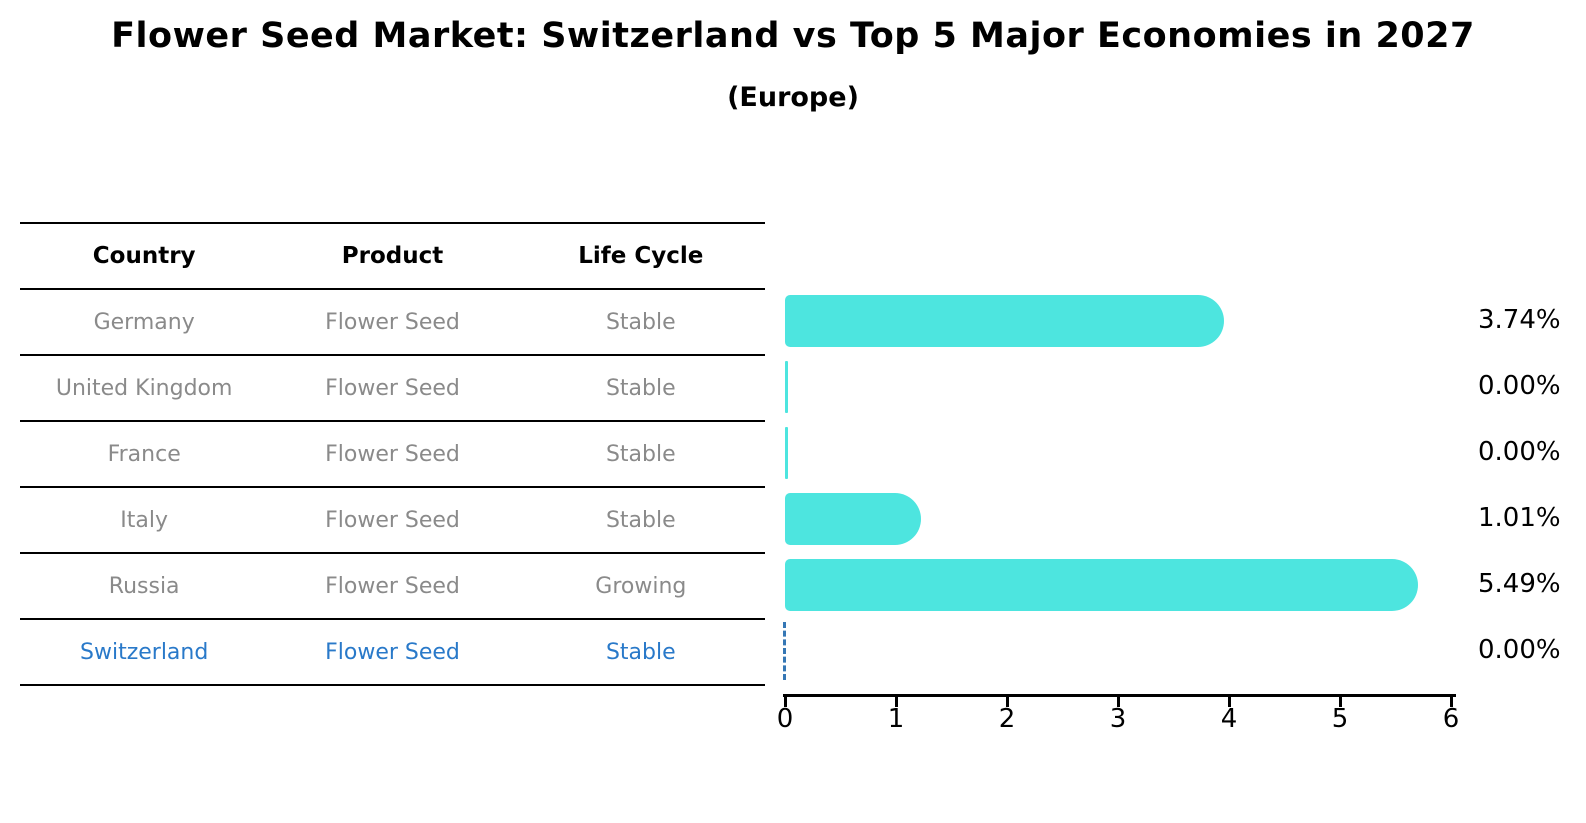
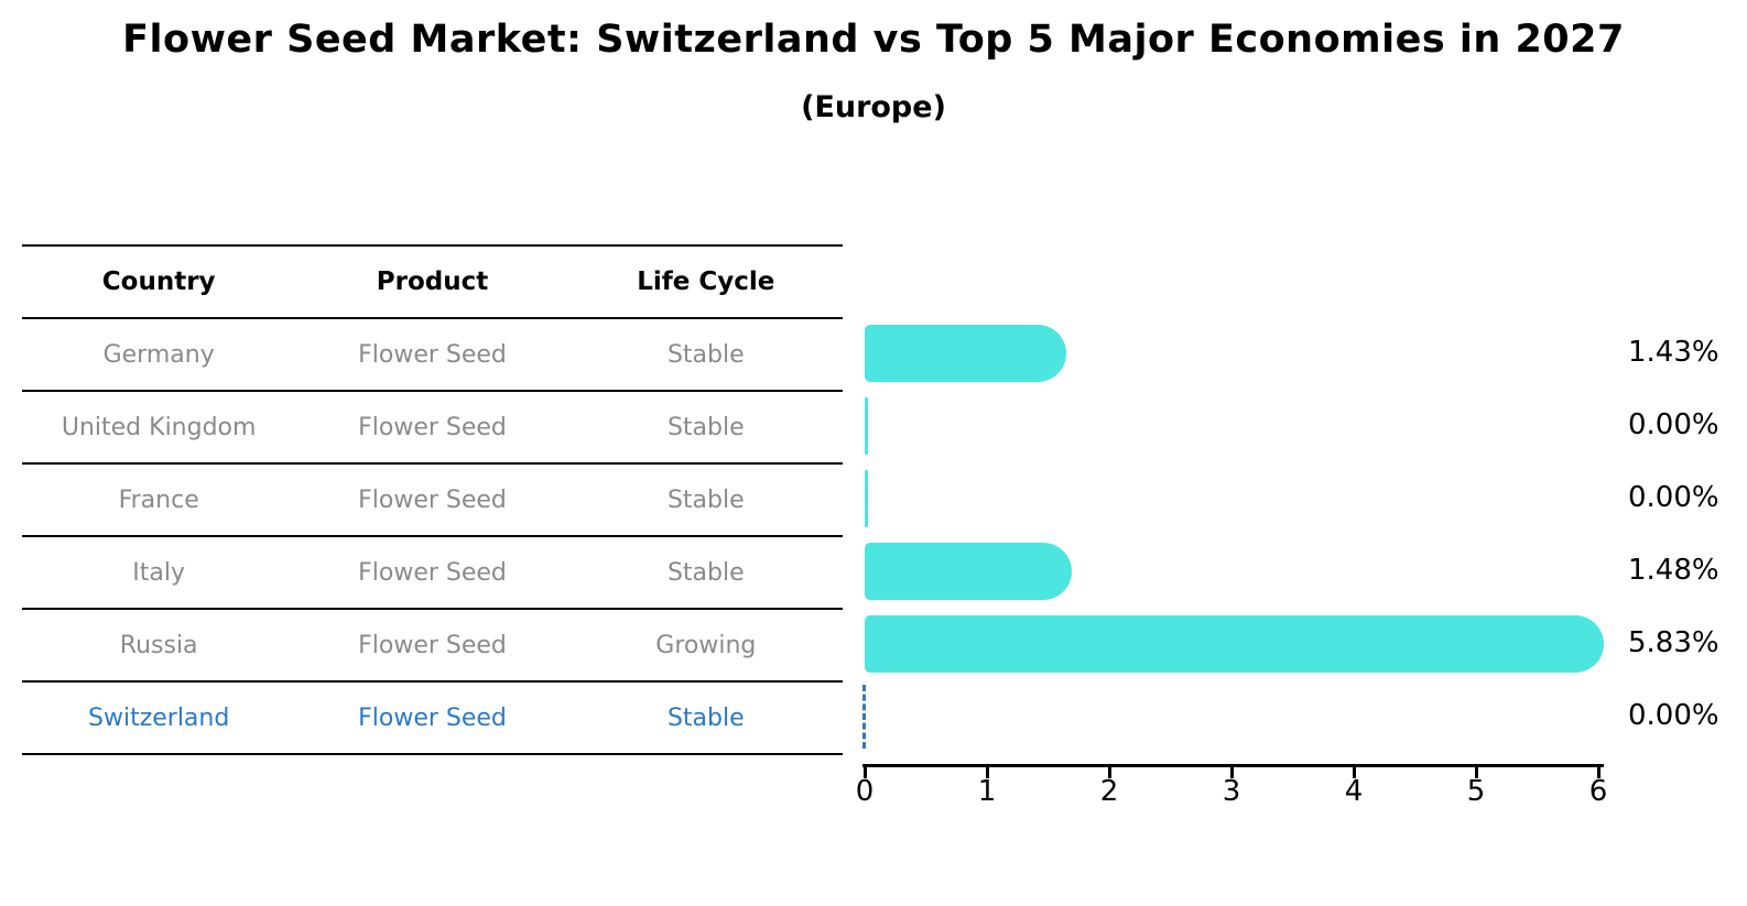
Germany: 3.74% -> 1.43%
Italy: 1.01% -> 1.48%
Russia: 5.49% -> 5.83%
